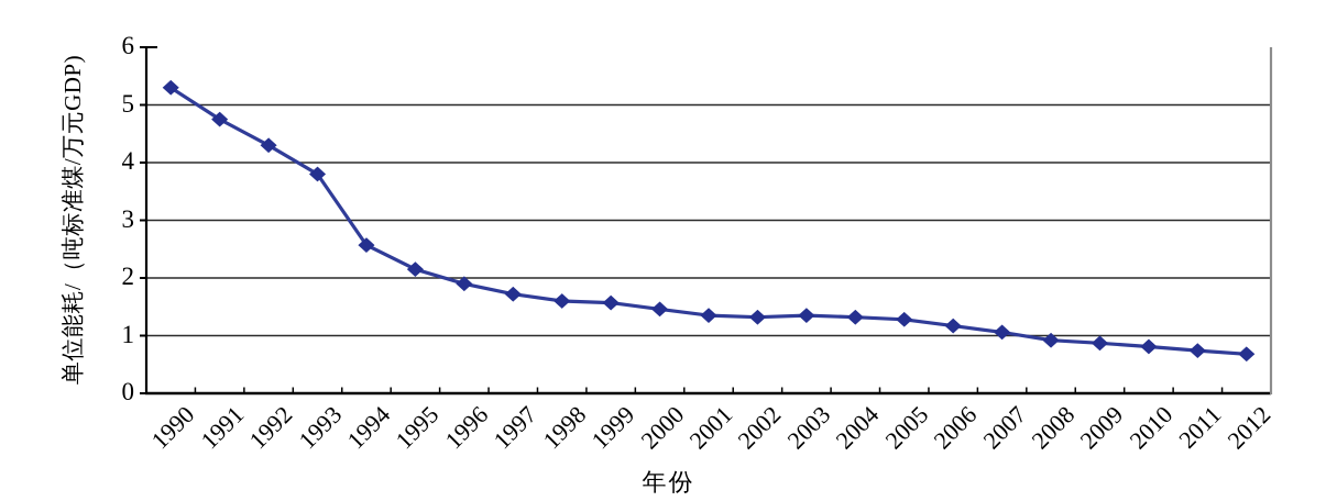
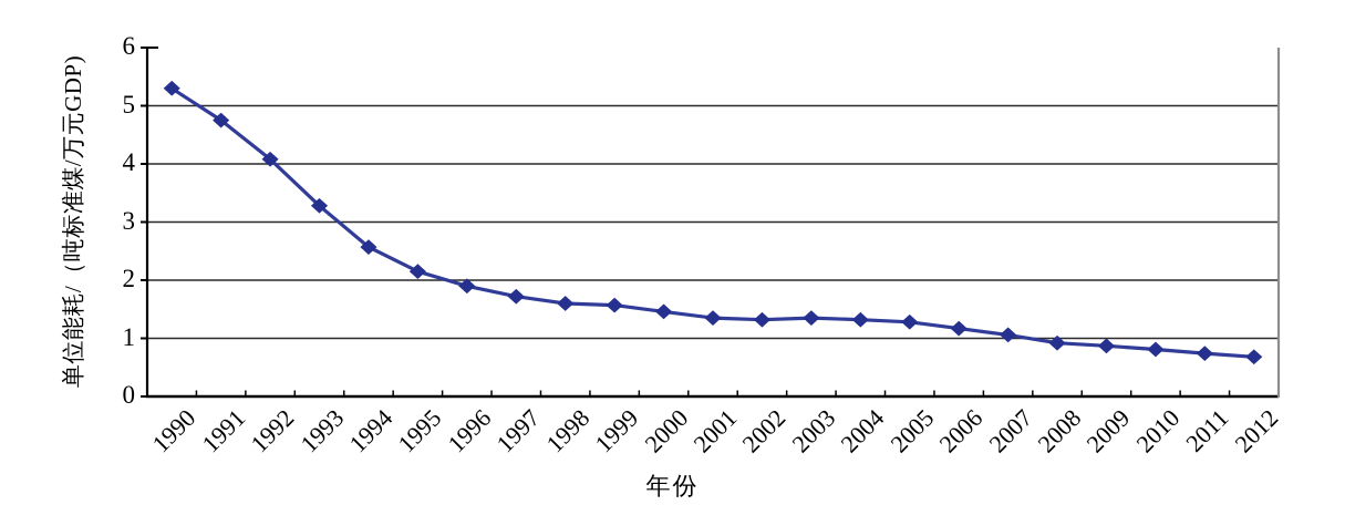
1992: 4.3 -> 4.1
1993: 3.8 -> 3.3
